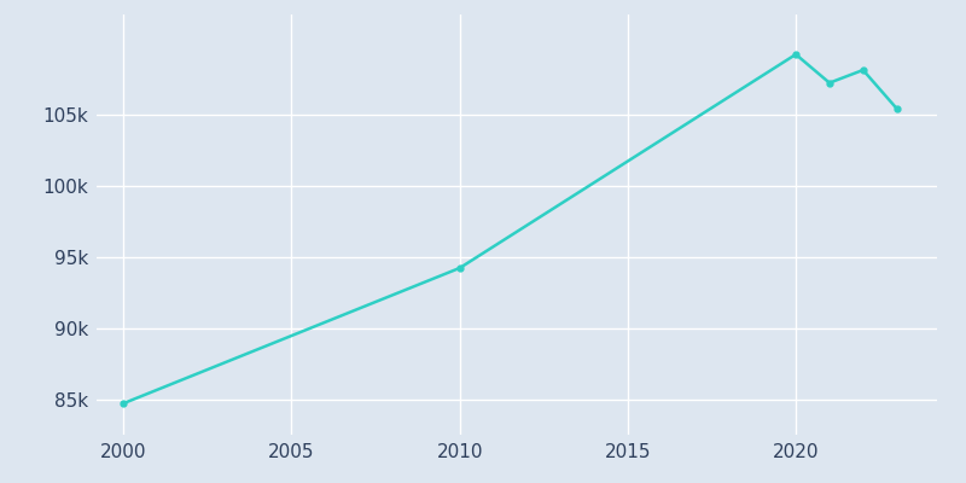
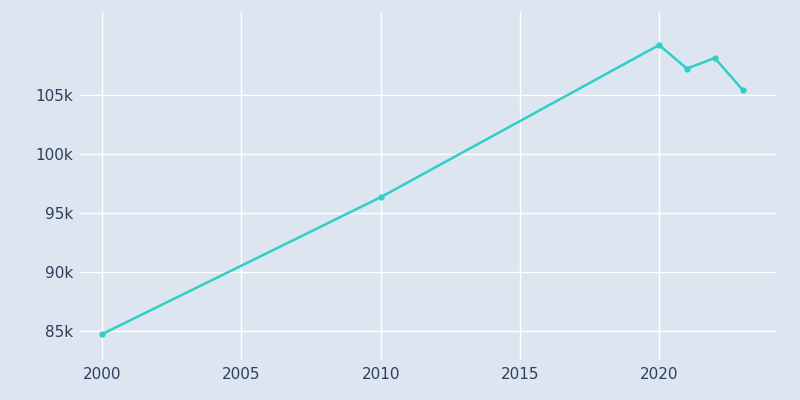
2010: 94.2k -> 96.3k
